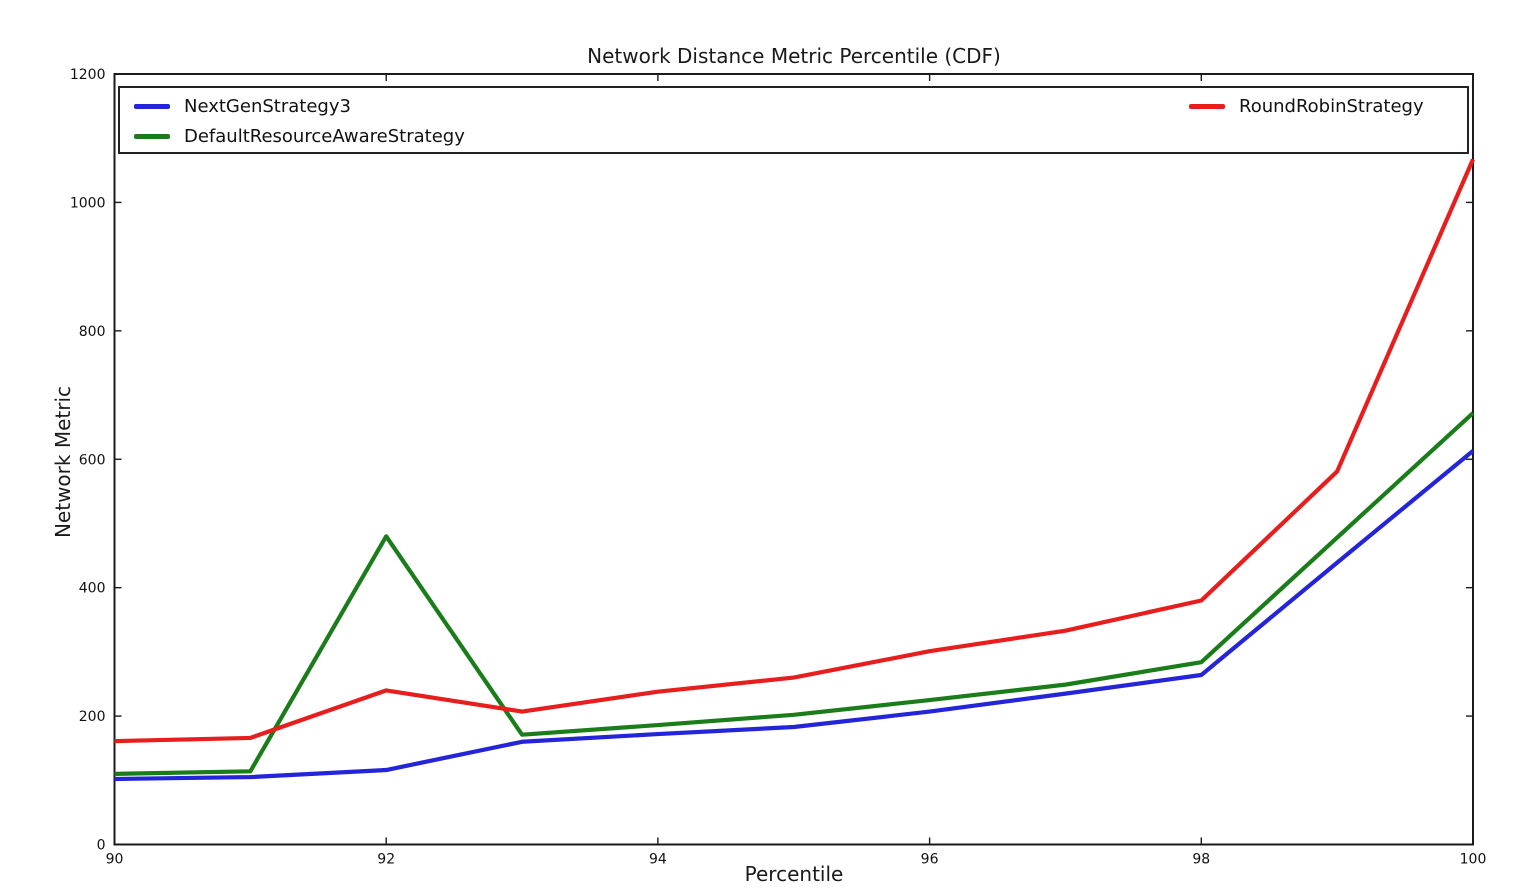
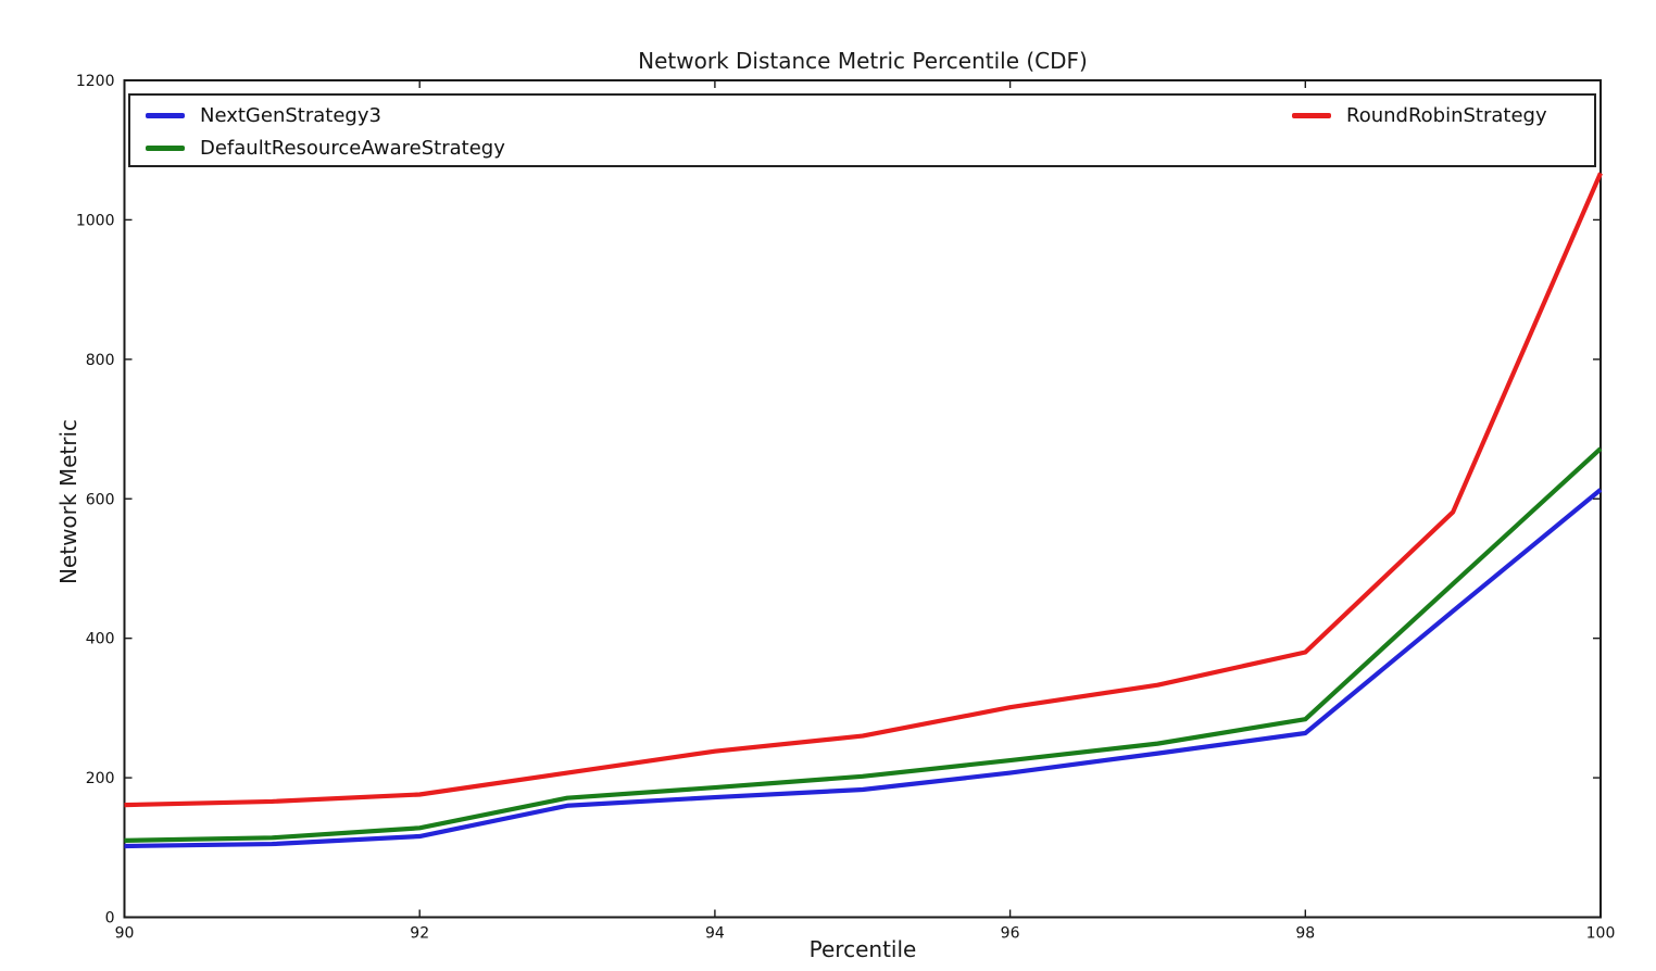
DefaultResourceAwareStrategy/92: 480 -> 130
RoundRobinStrategy/92: 240 -> 180
